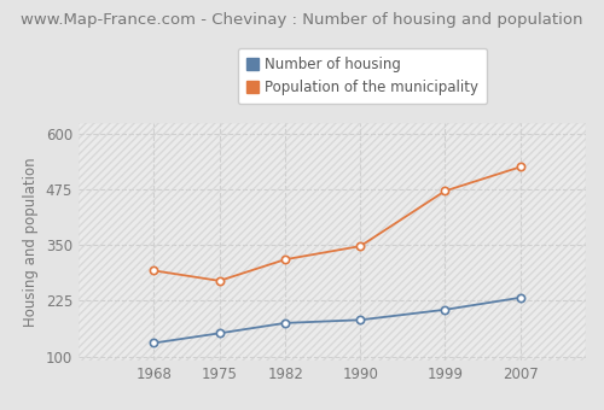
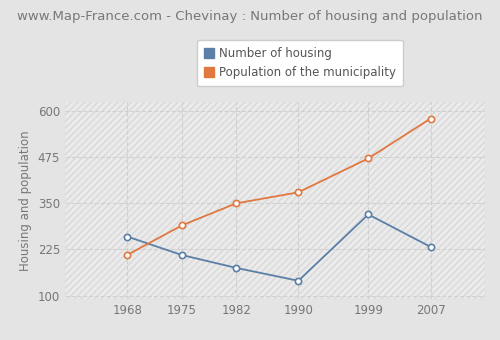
Number of housing/1968: 130 -> 260
Population of the municipality/1968: 293 -> 210
Number of housing/1975: 152 -> 210
Population of the municipality/1975: 270 -> 290
Population of the municipality/1982: 318 -> 350
Number of housing/1990: 182 -> 140
Population of the municipality/1990: 348 -> 380
Number of housing/1999: 205 -> 320
Population of the municipality/2007: 526 -> 580
